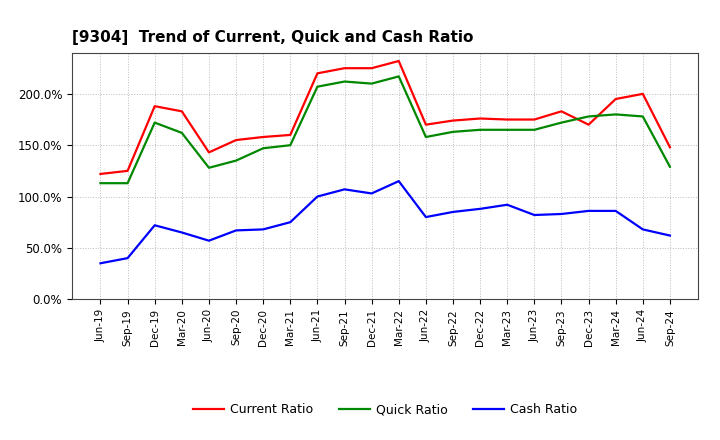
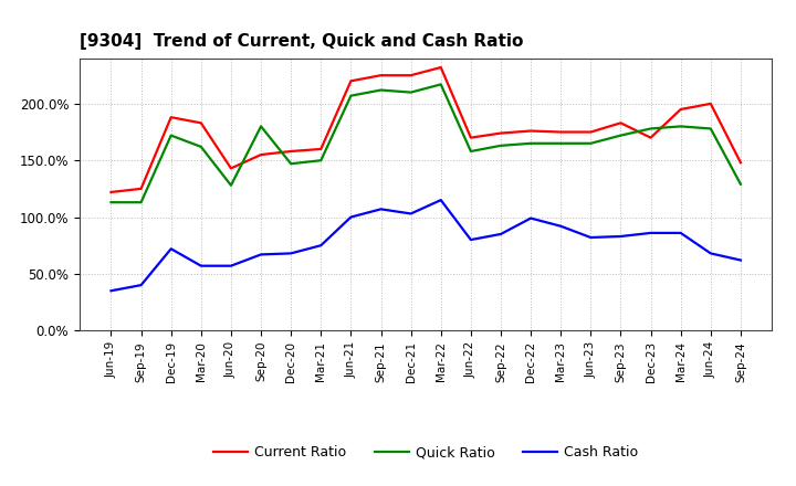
Cash Ratio/Mar-20: 65% -> 57%
Quick Ratio/Sep-20: 135% -> 180%
Cash Ratio/Dec-22: 88% -> 99%
